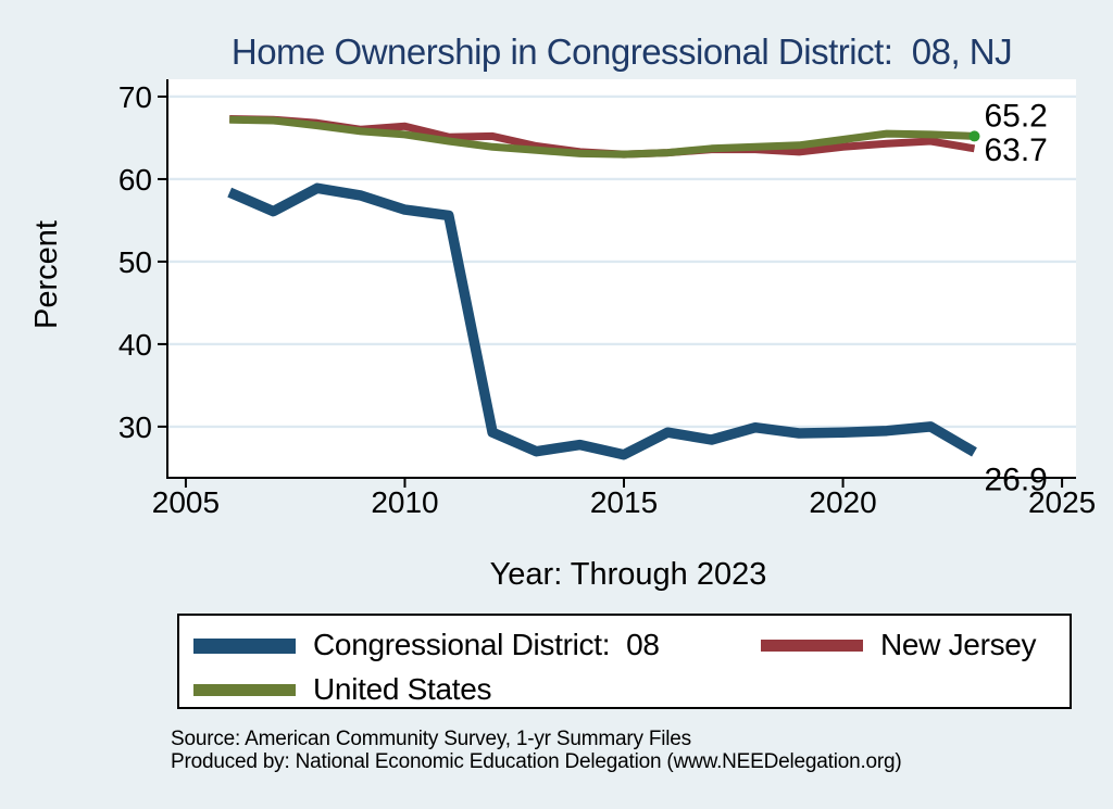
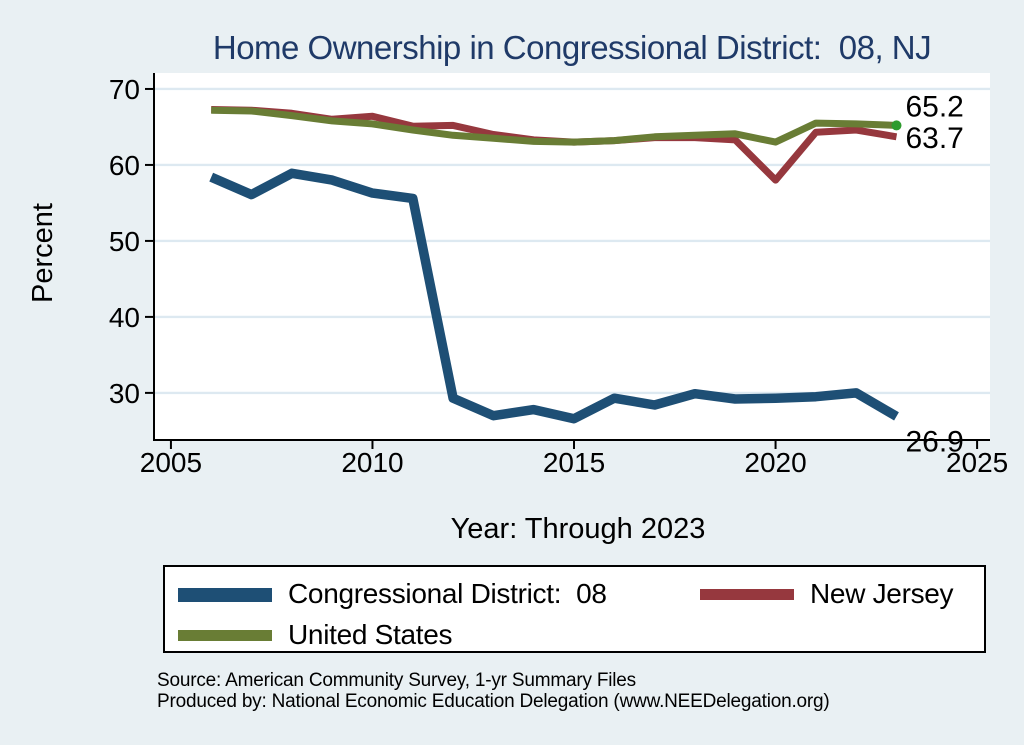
New Jersey/2020: 64 -> 58
United States/2020: 65 -> 63
